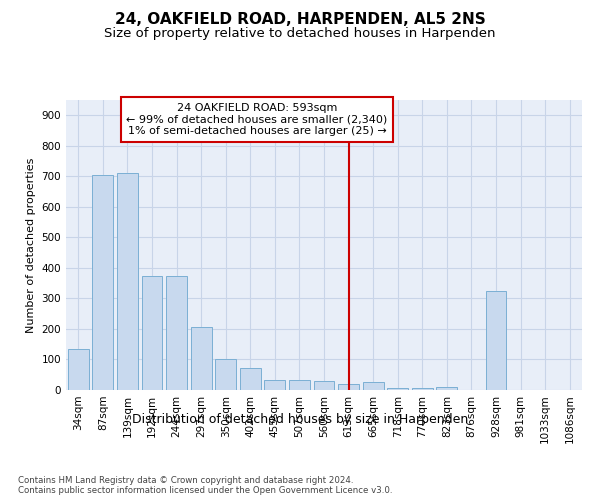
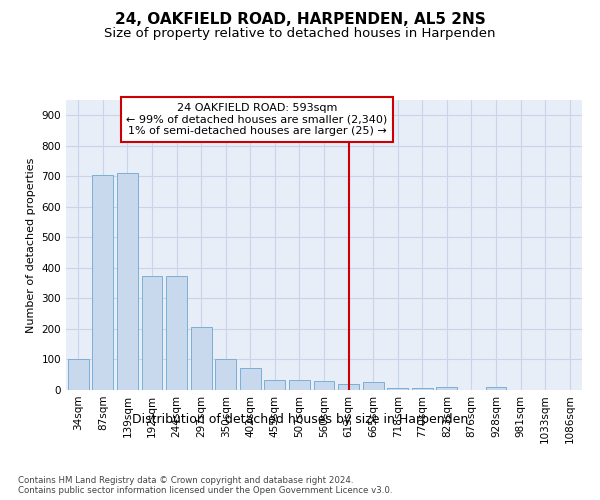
34sqm: 135 -> 102
928sqm: 325 -> 10
